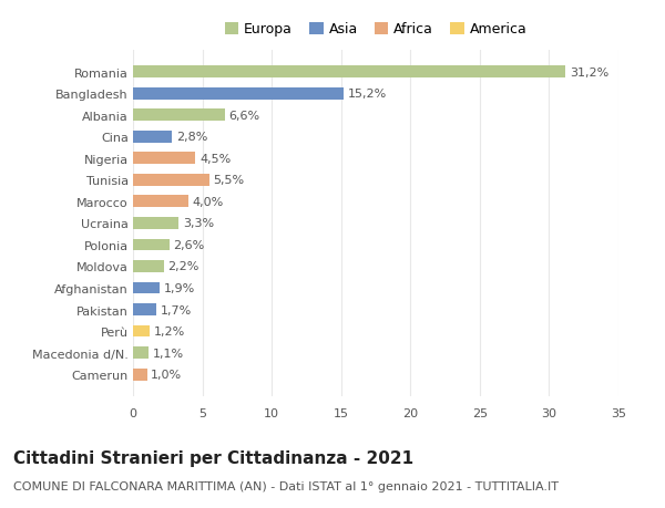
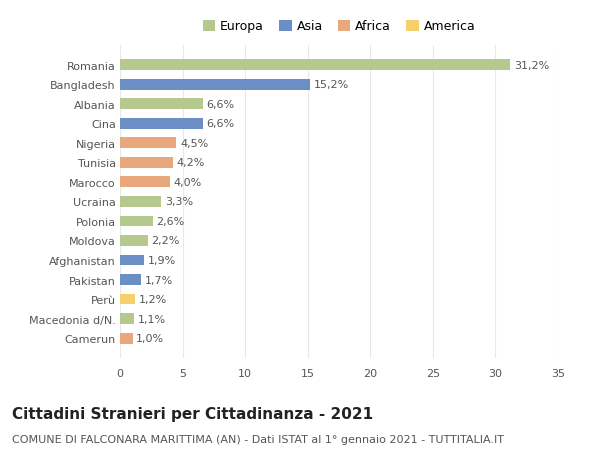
Cina: 2,8% -> 6,6%
Tunisia: 5,5% -> 4,2%
